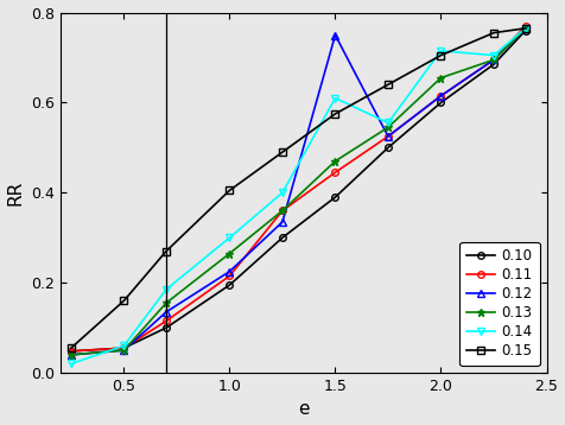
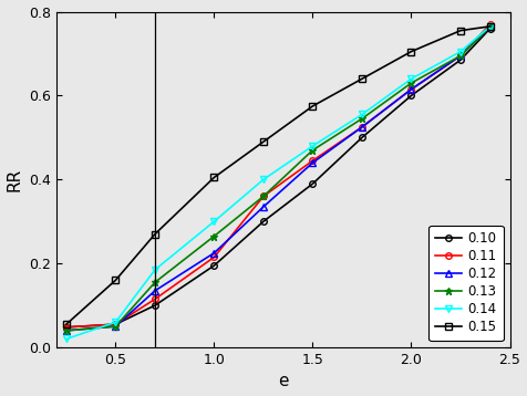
0.12/1.5: 0.750 -> 0.440
0.14/1.5: 0.610 -> 0.480
0.13/2.0: 0.655 -> 0.630
0.14/2.0: 0.715 -> 0.640
